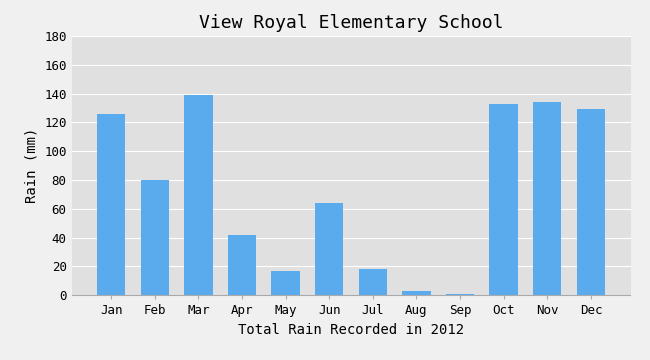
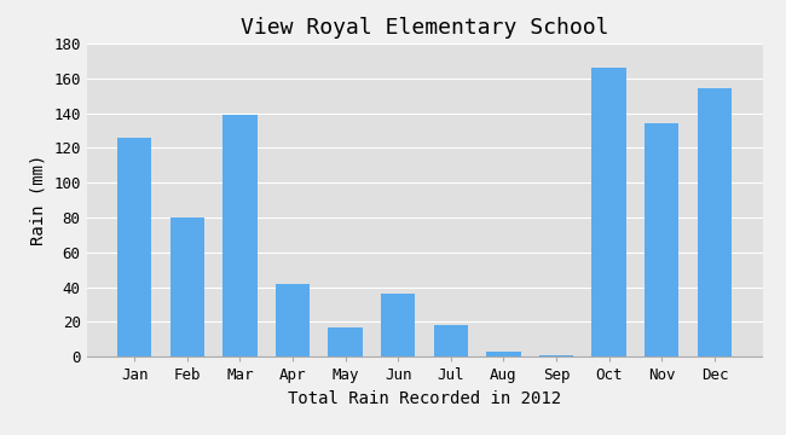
Jun: 64 -> 36
Oct: 133 -> 166
Dec: 129 -> 154
